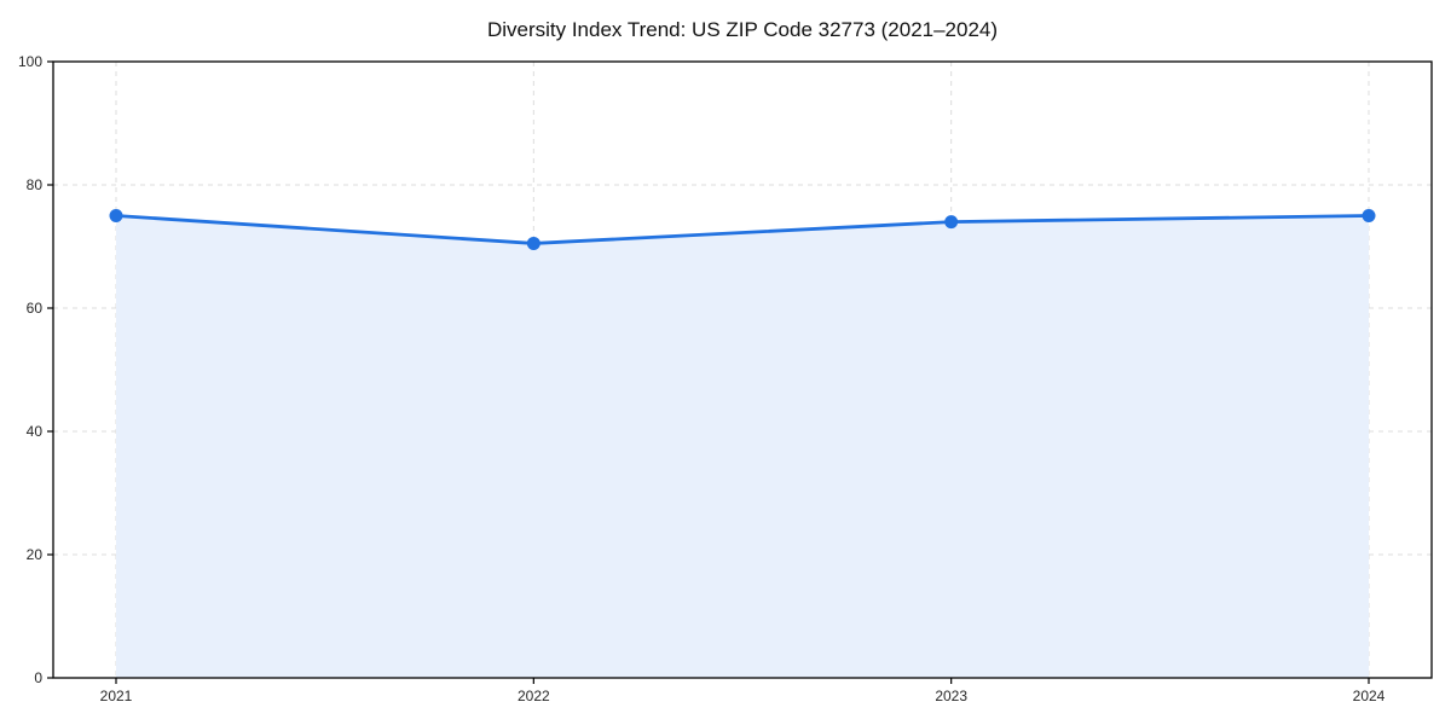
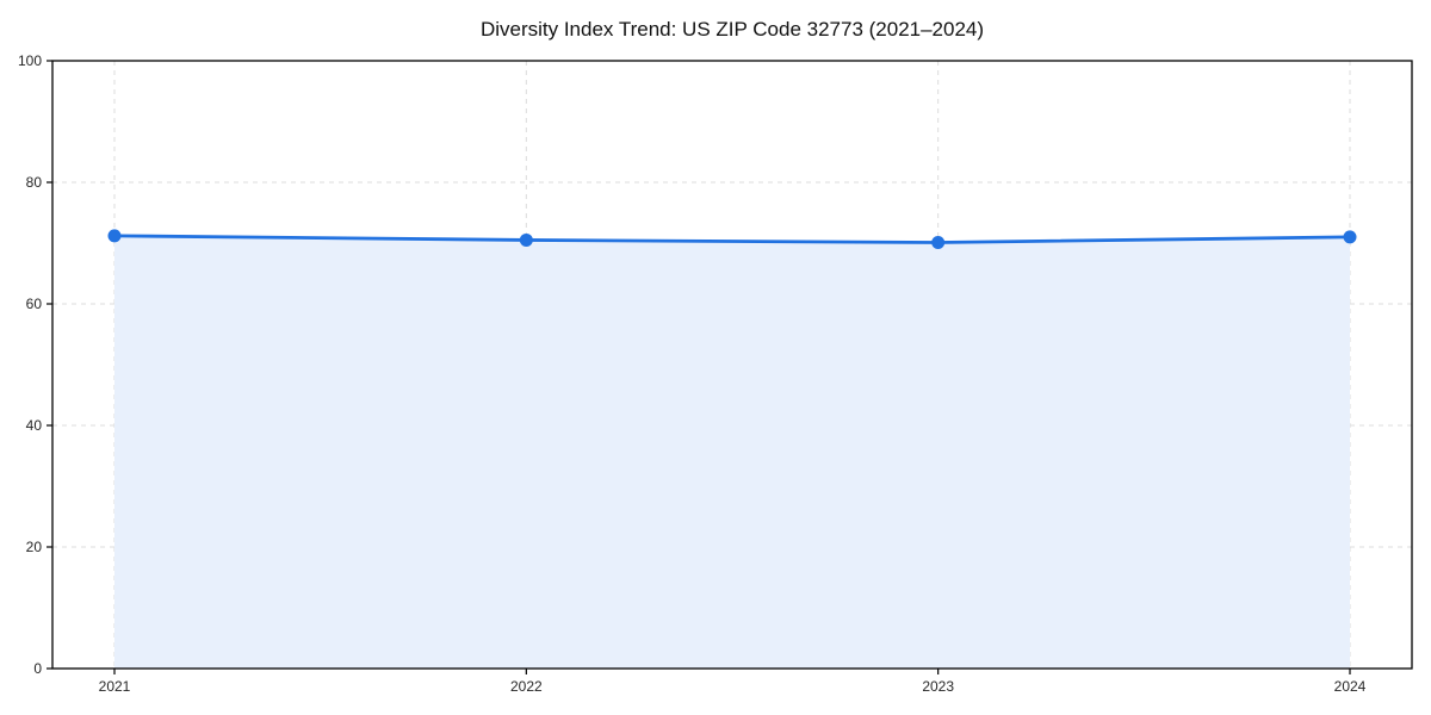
2021: 75 -> 71
2023: 74 -> 70
2024: 75 -> 71
